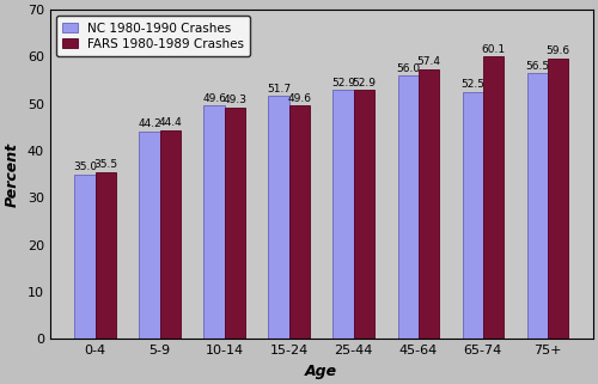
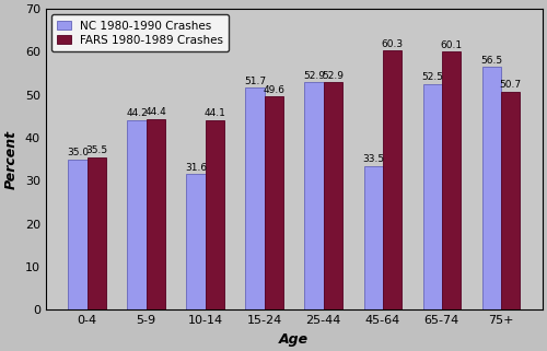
NC 1980-1990 Crashes/10-14: 49.6 -> 31.6
FARS 1980-1989 Crashes/10-14: 49.3 -> 44.1
NC 1980-1990 Crashes/45-64: 56.0 -> 33.5
FARS 1980-1989 Crashes/45-64: 57.4 -> 60.3
FARS 1980-1989 Crashes/75+: 59.6 -> 50.7
